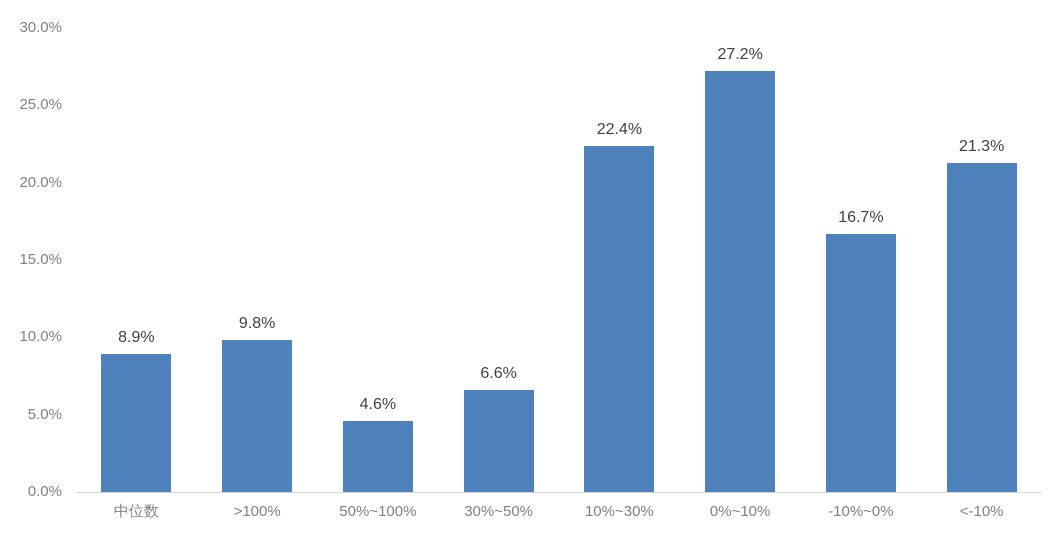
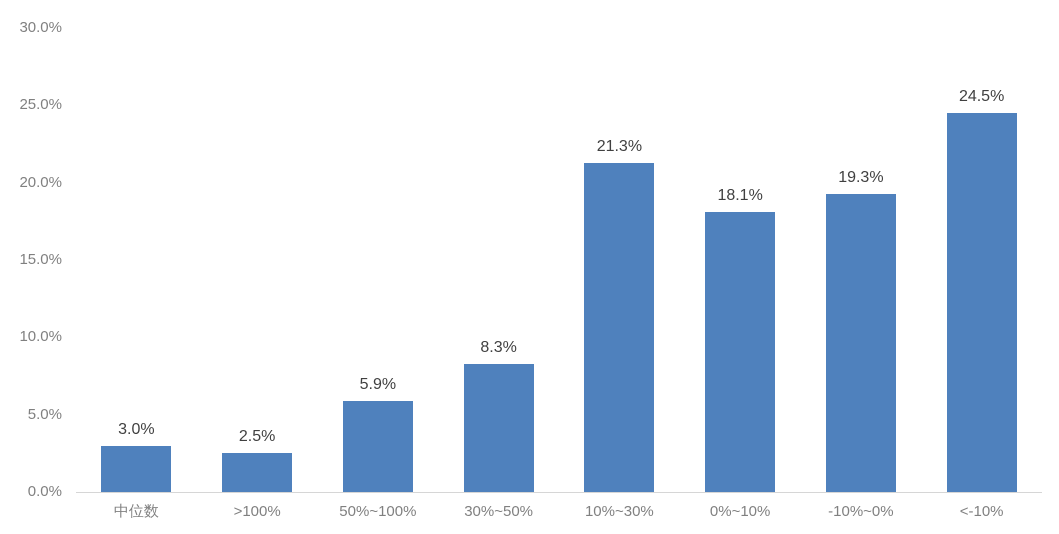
中位数: 8.9% -> 3.0%
>100%: 9.8% -> 2.5%
50%~100%: 4.6% -> 5.9%
30%~50%: 6.6% -> 8.3%
10%~30%: 22.4% -> 21.3%
0%~10%: 27.2% -> 18.1%
-10%~0%: 16.7% -> 19.3%
<-10%: 21.3% -> 24.5%
